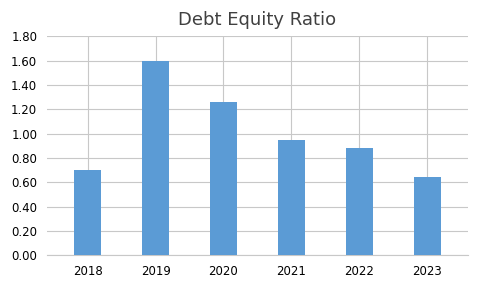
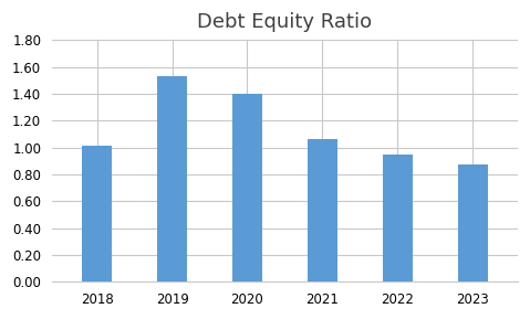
2018: 0.70 -> 1.01
2019: 1.60 -> 1.53
2020: 1.26 -> 1.40
2021: 0.95 -> 1.06
2022: 0.88 -> 0.95
2023: 0.64 -> 0.87
